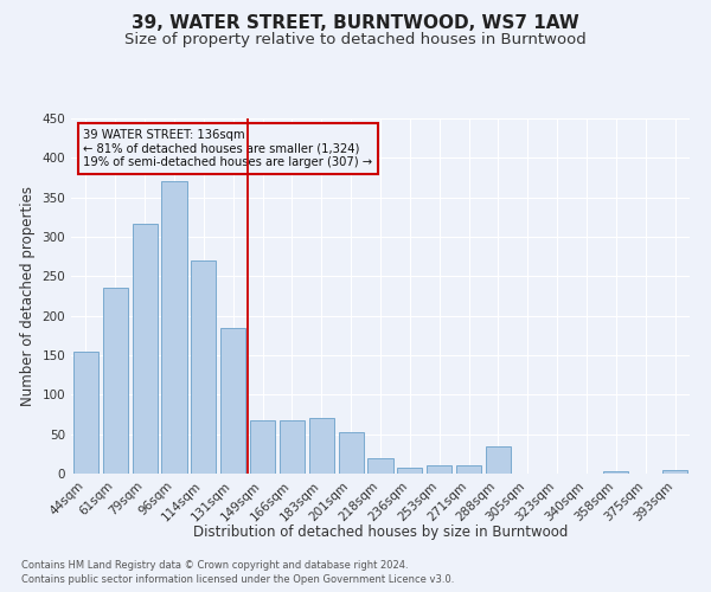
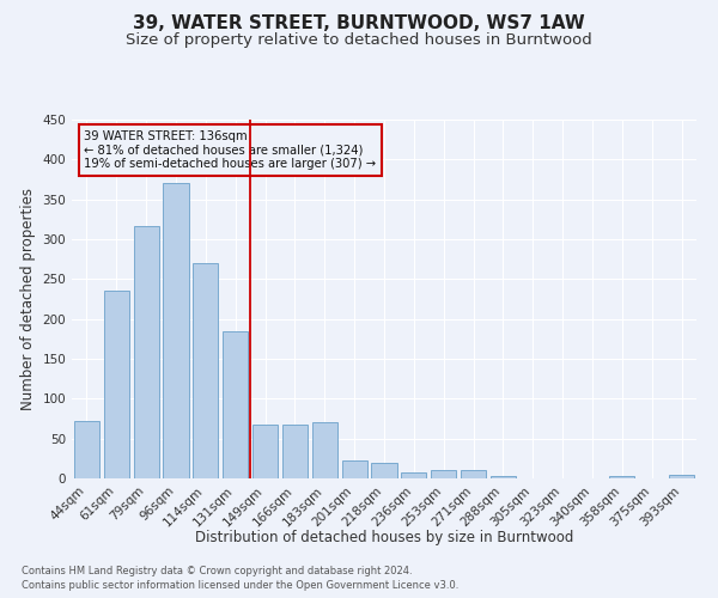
44sqm: 154 -> 72
201sqm: 52 -> 23
288sqm: 34 -> 3
